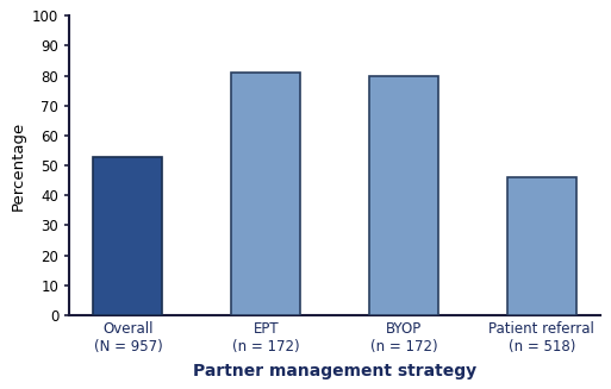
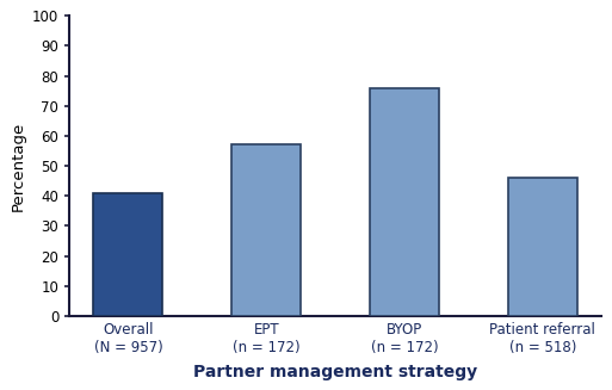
Overall (N = 957): 53 -> 41
EPT (n = 172): 81 -> 57
BYOP (n = 172): 80 -> 76
